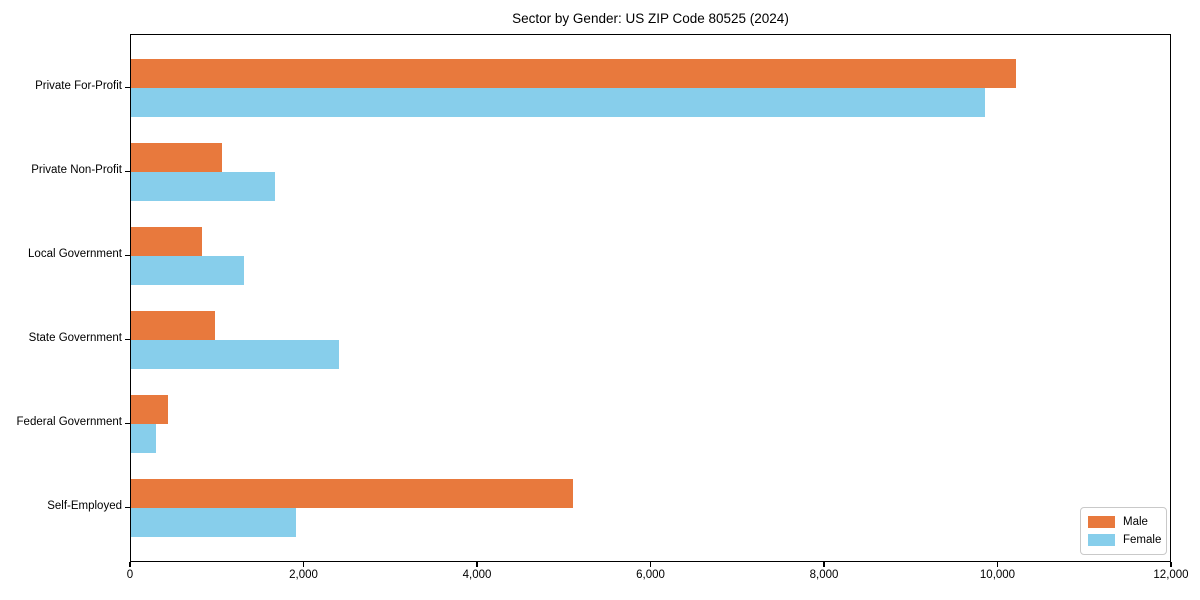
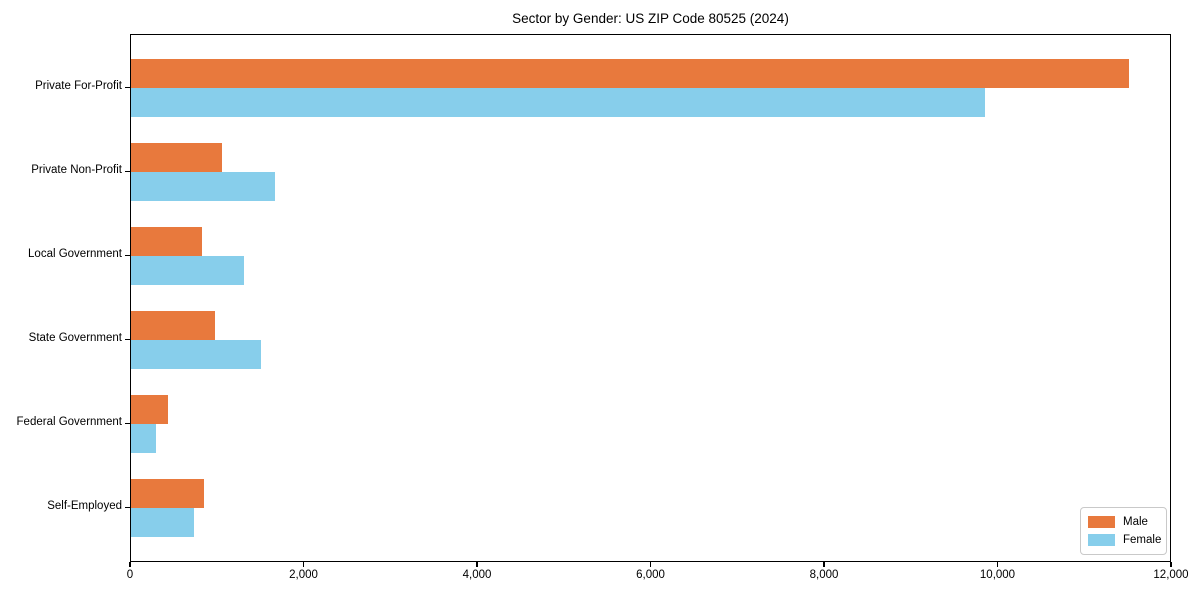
Male/Private For-Profit: 10200 -> 11500
Female/State Government: 2400 -> 1500
Male/Self-Employed: 5100 -> 800
Female/Self-Employed: 1900 -> 700
